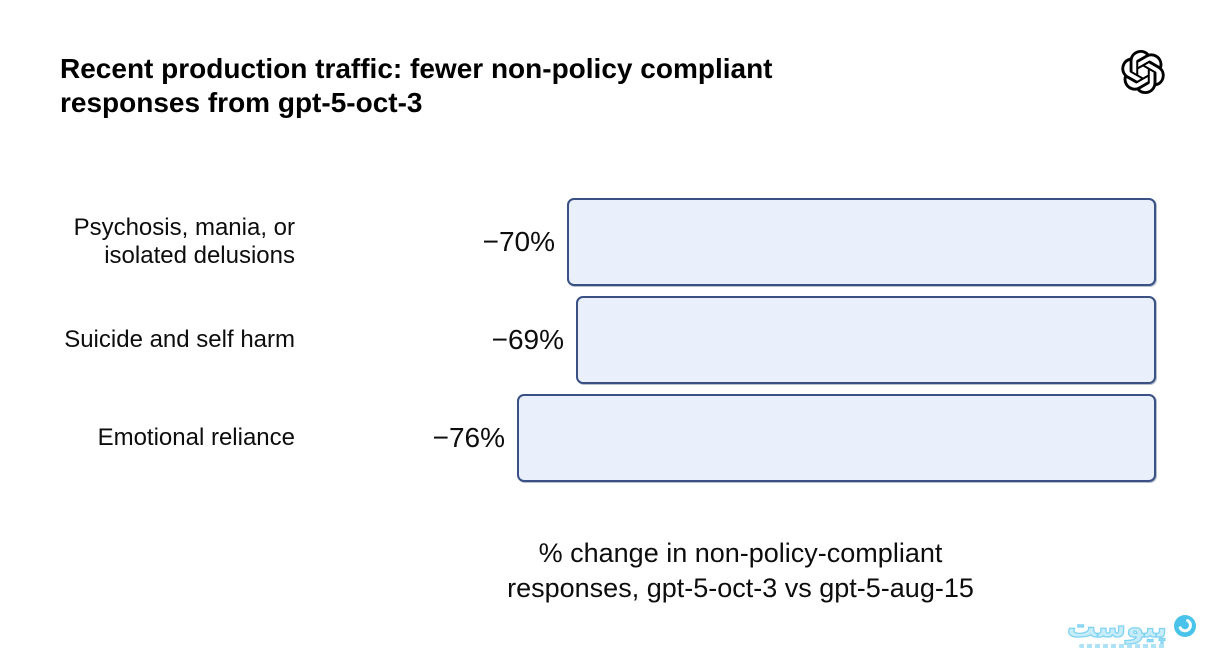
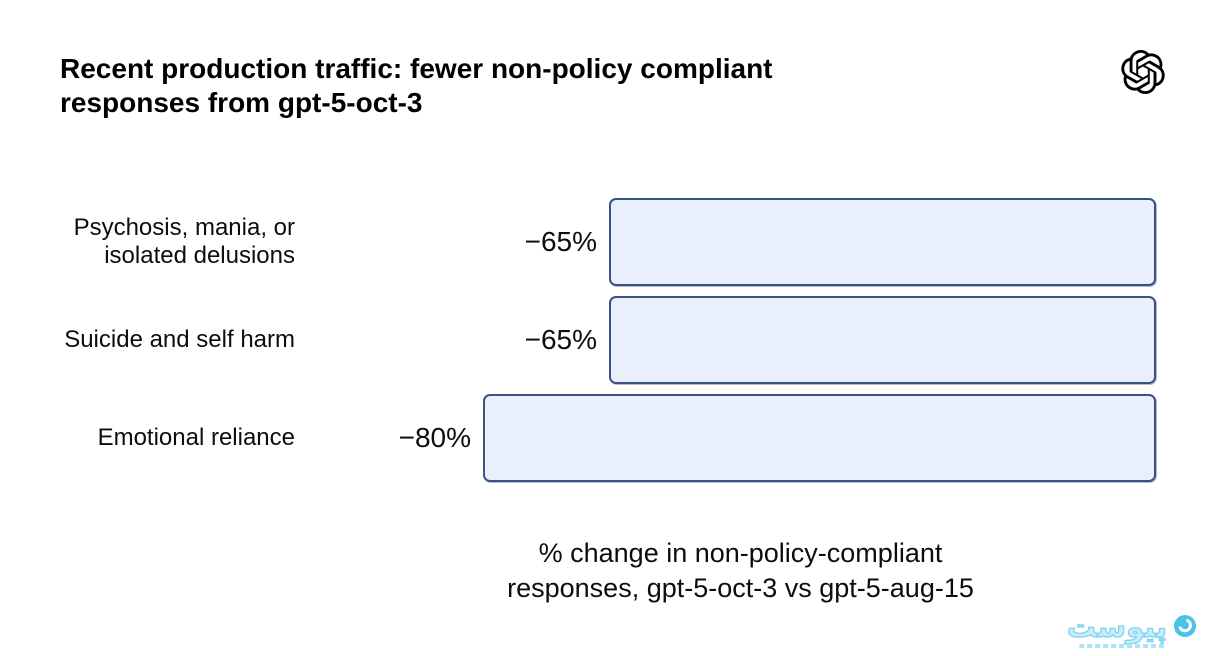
Psychosis, mania, or isolated delusions: −70% -> −65%
Suicide and self harm: −69% -> −65%
Emotional reliance: −76% -> −80%
